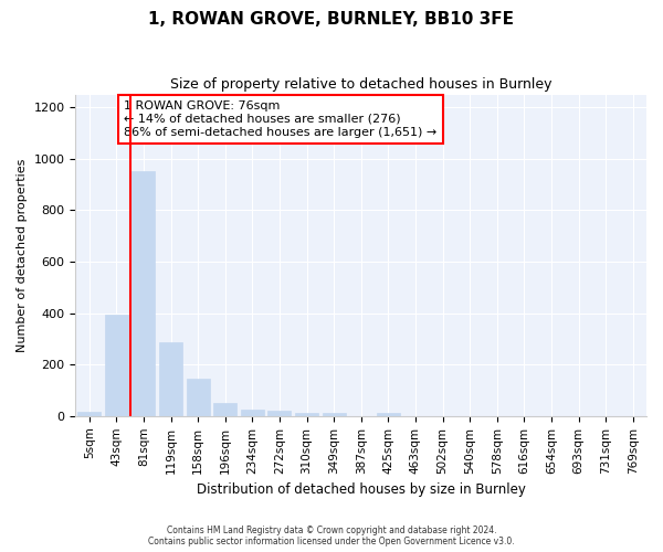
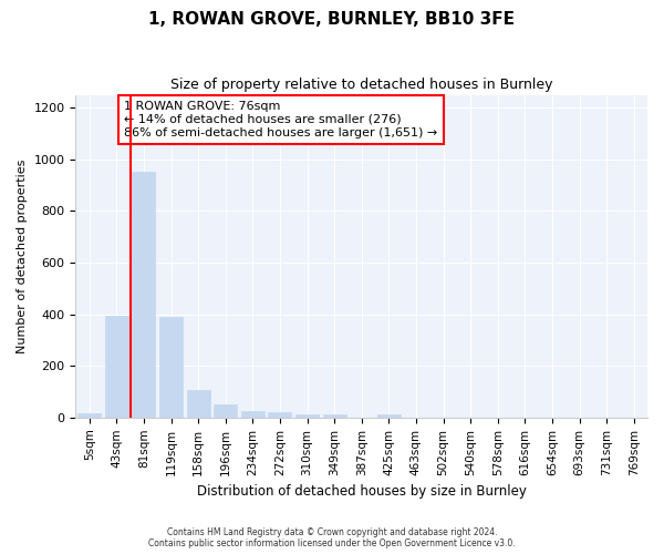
119sqm: 285 -> 390
158sqm: 145 -> 105
